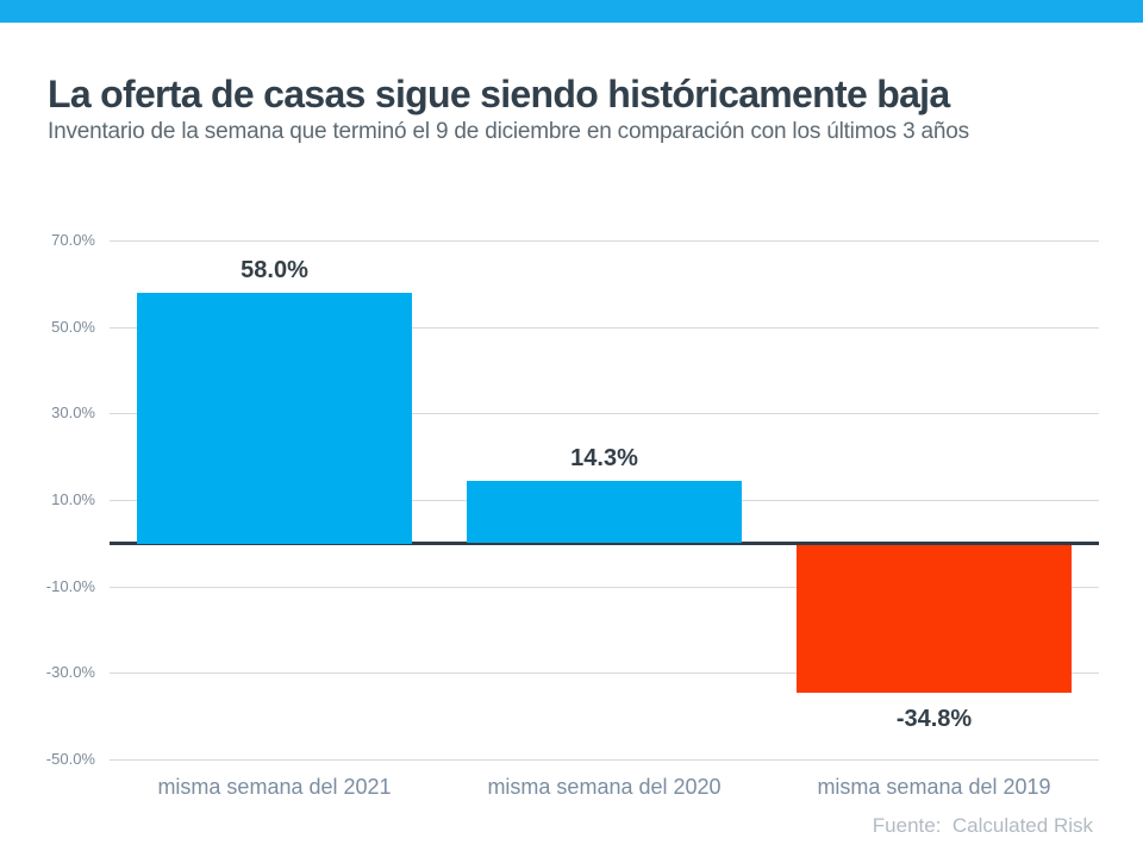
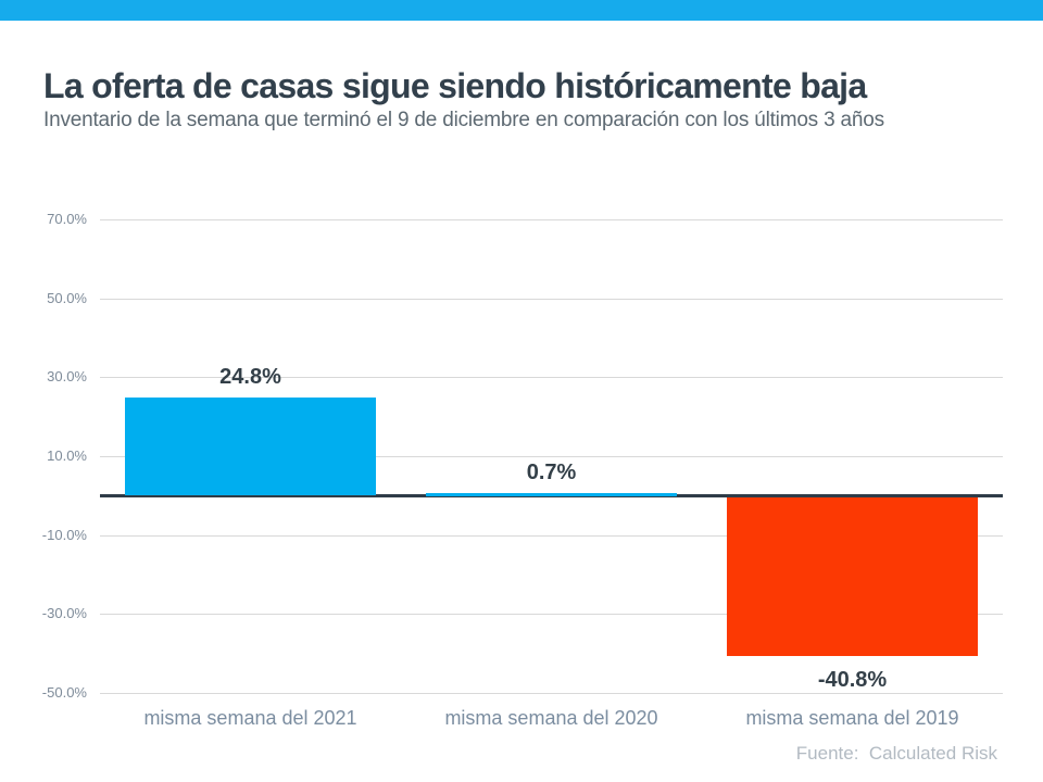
misma semana del 2021: 58.0% -> 24.8%
misma semana del 2020: 14.3% -> 0.7%
misma semana del 2019: -34.8% -> -40.8%
